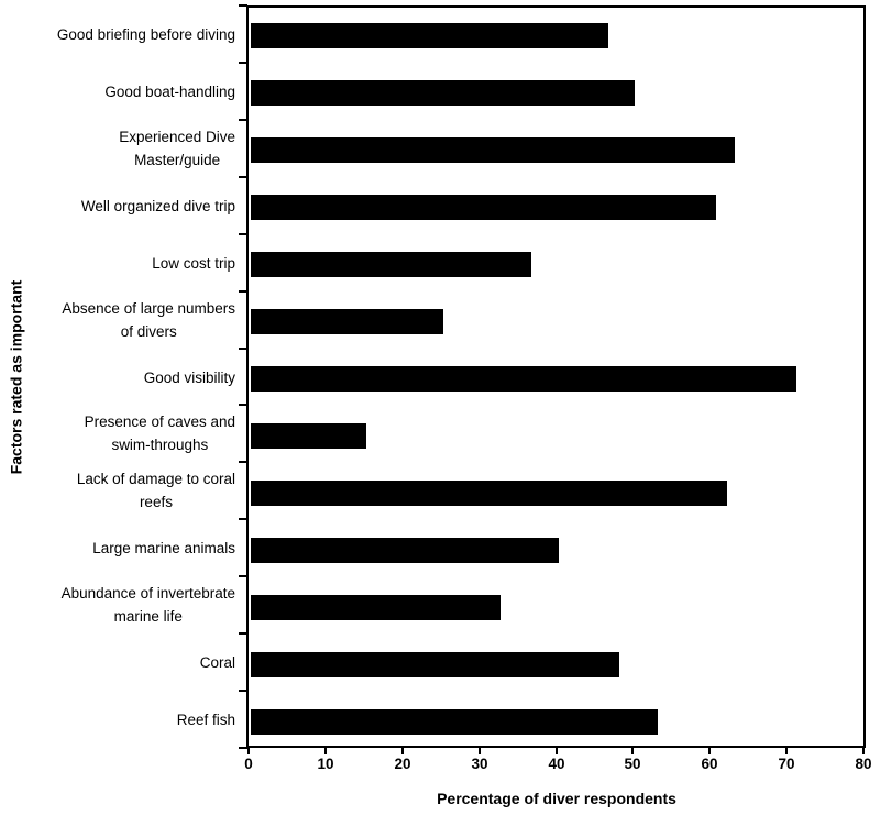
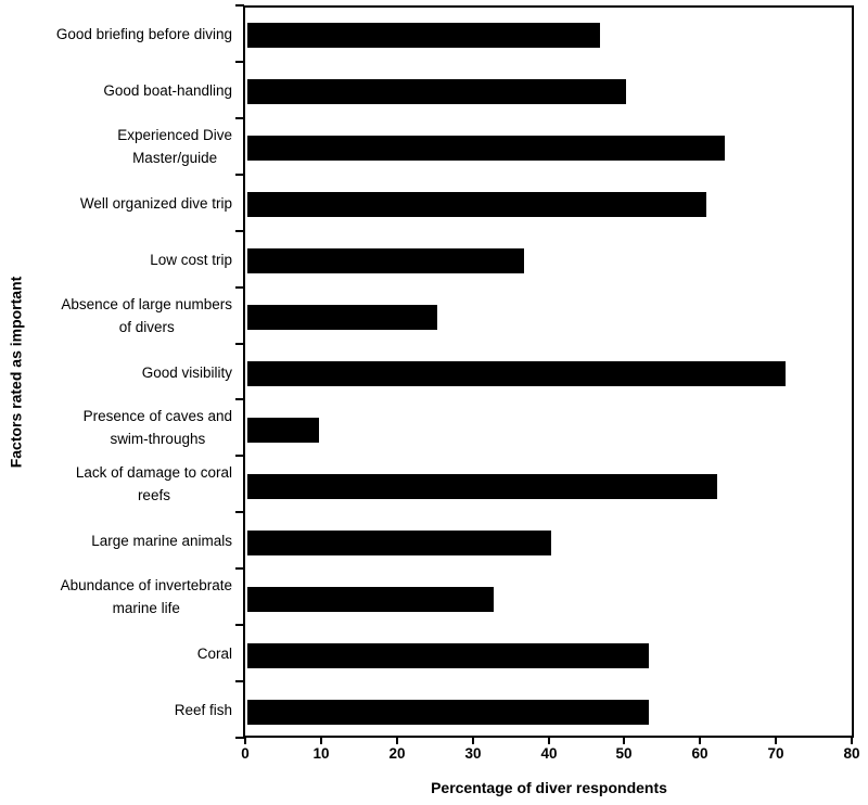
Presence of caves and swim-throughs: 15 -> 10
Coral: 48 -> 53
